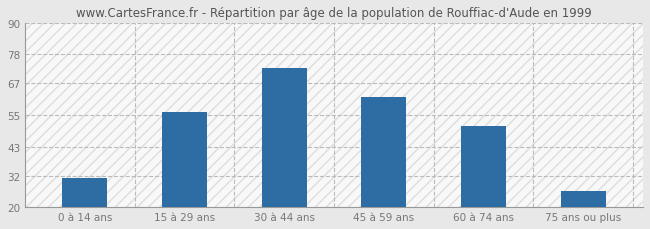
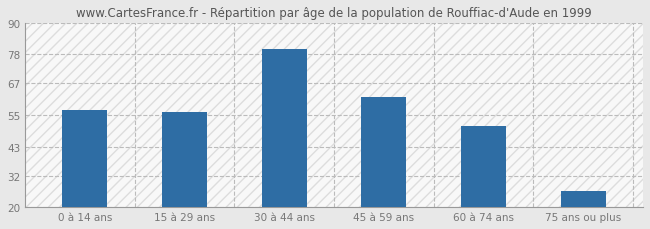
0 à 14 ans: 31 -> 57
30 à 44 ans: 73 -> 80
